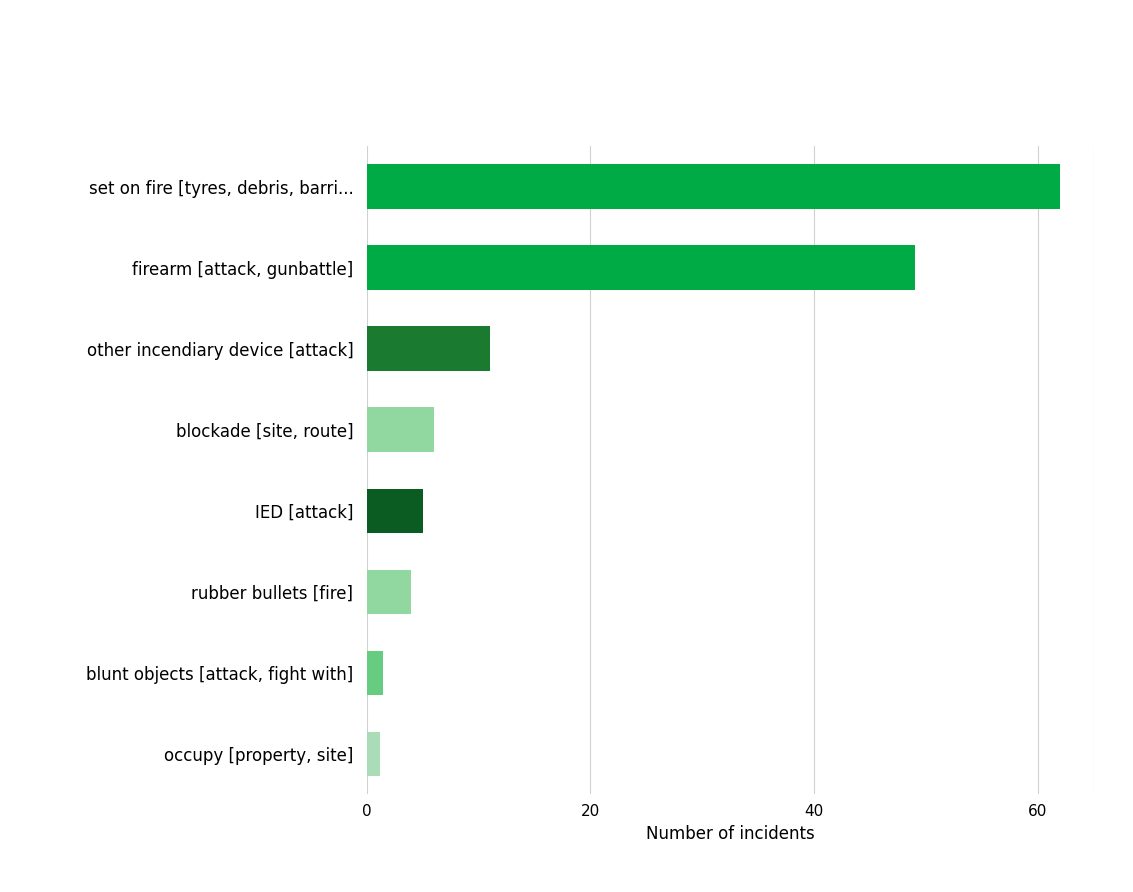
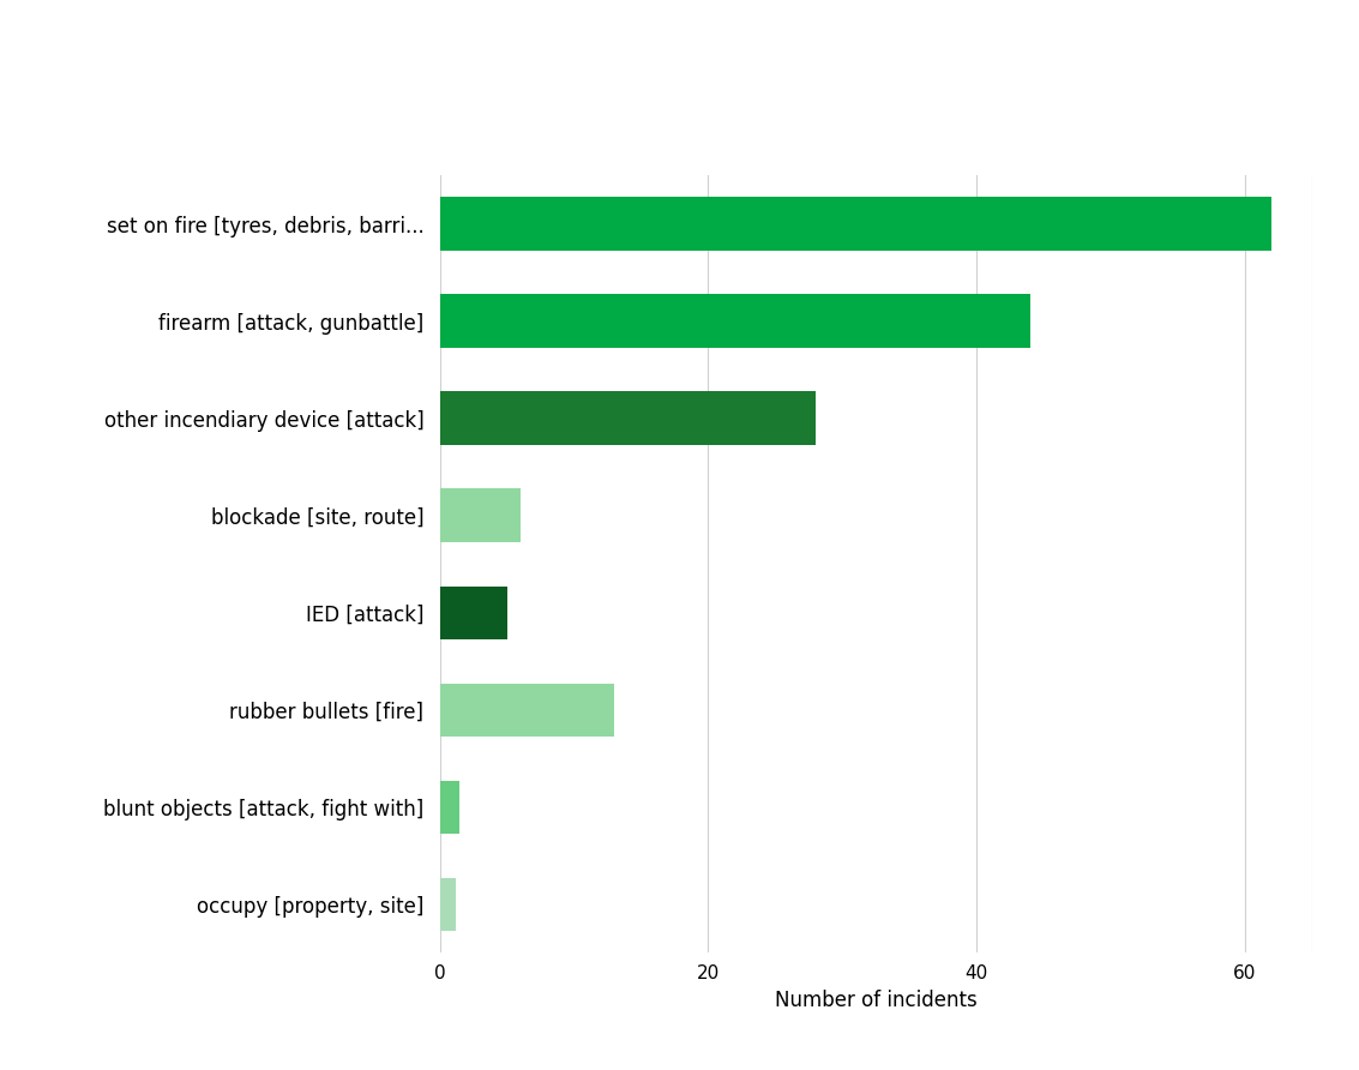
firearm [attack, gunbattle]: 49.0 -> 44.0
other incendiary device [attack]: 11.0 -> 28.0
rubber bullets [fire]: 4.0 -> 13.0
